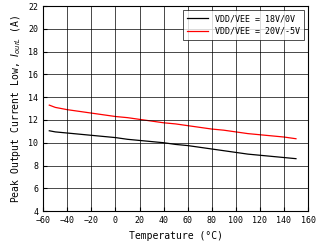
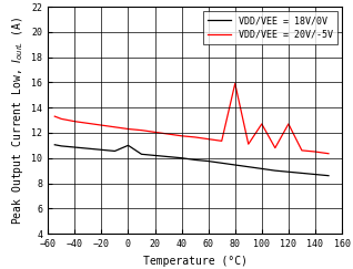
VDD/VEE = 18V/0V/0: 10.4 -> 11.0
VDD/VEE = 20V/-5V/80: 11.2 -> 15.9
VDD/VEE = 20V/-5V/100: 10.9 -> 12.7
VDD/VEE = 20V/-5V/120: 10.7 -> 12.7
